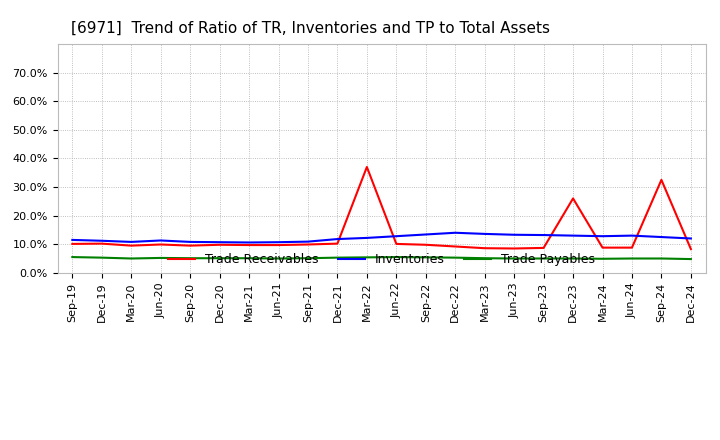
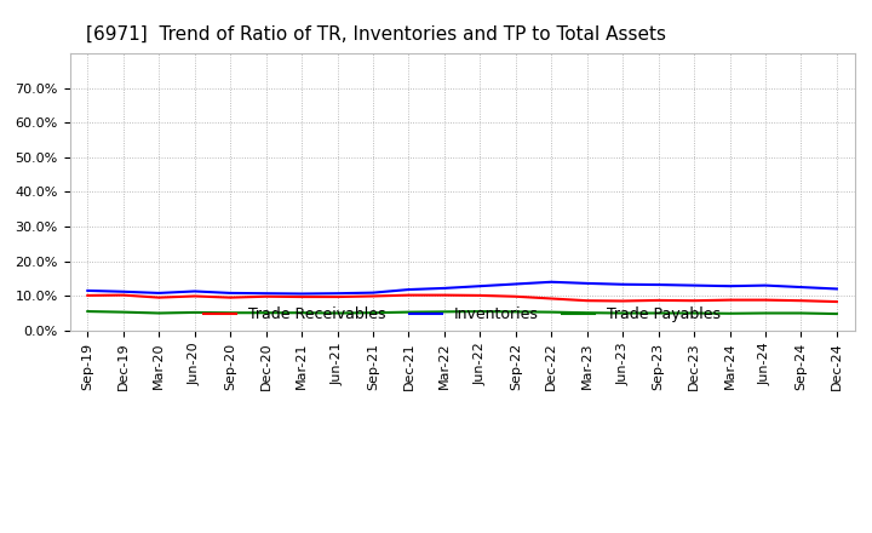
Trade Receivables/Mar-22: 37.0% -> 10.2%
Trade Receivables/Dec-23: 26.0% -> 8.6%
Trade Receivables/Sep-24: 32.5% -> 8.6%
